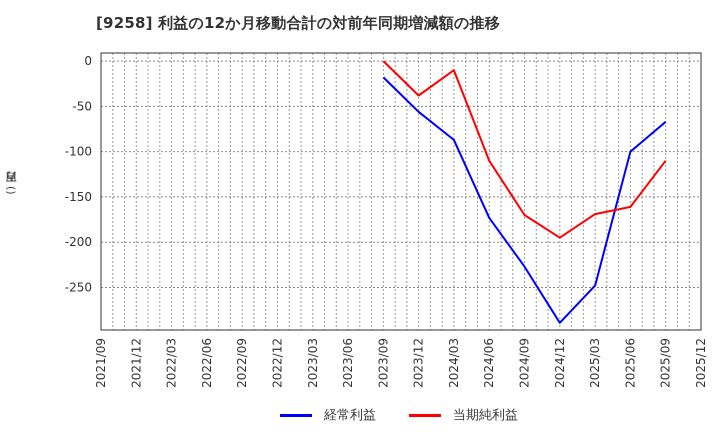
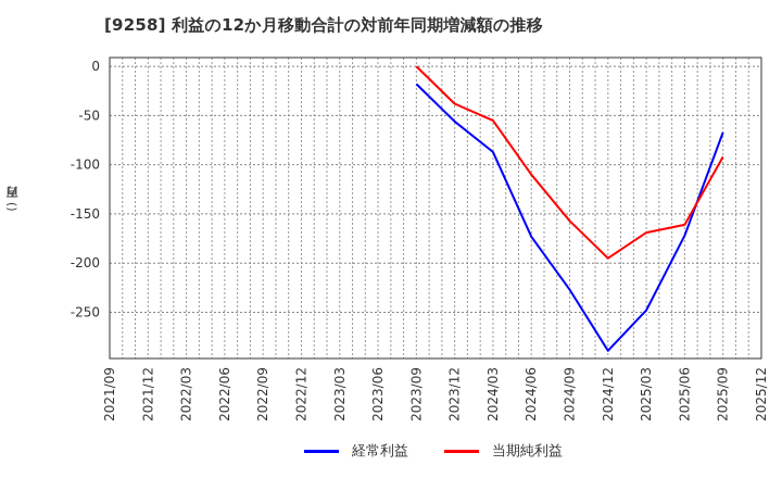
当期純利益/2024/03: -10 -> -60
当期純利益/2024/09: -170 -> -160
経常利益/2025/06: -100 -> -170
当期純利益/2025/09: -110 -> -90
